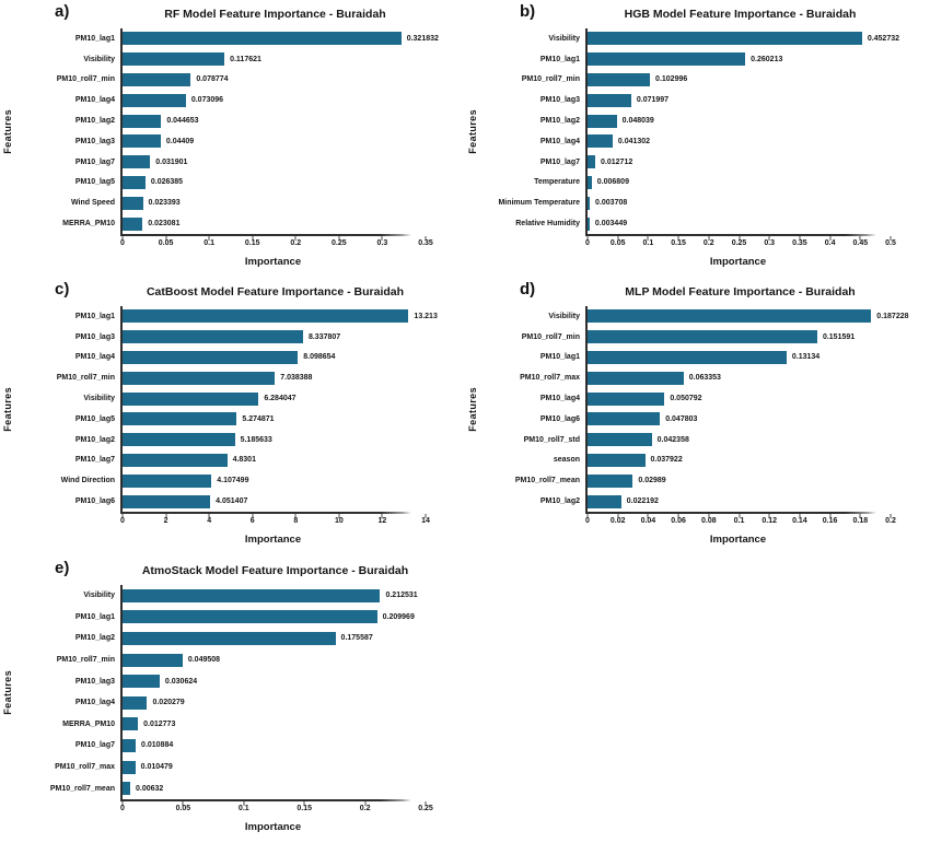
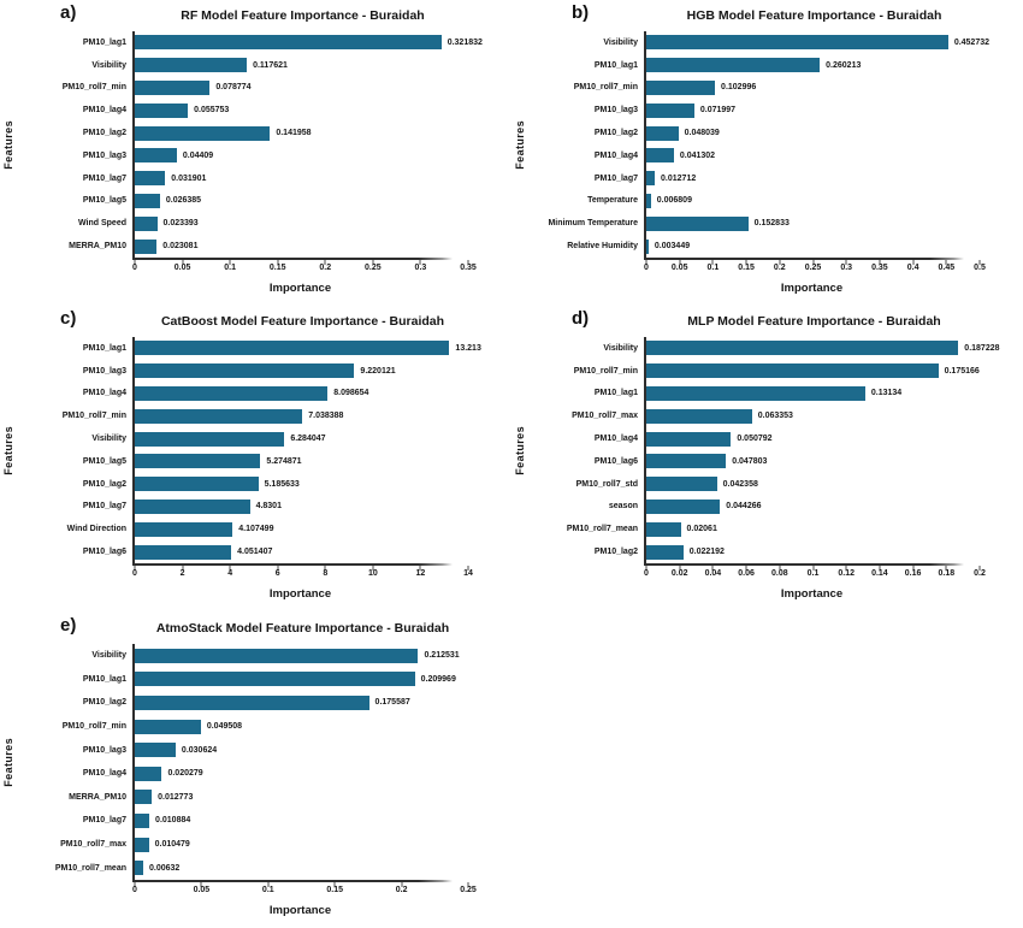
RF Model Feature Importance - Buraidah/PM10_lag4: 0.073096 -> 0.055753
RF Model Feature Importance - Buraidah/PM10_lag2: 0.044653 -> 0.141958
HGB Model Feature Importance - Buraidah/Minimum Temperature: 0.003708 -> 0.152833
CatBoost Model Feature Importance - Buraidah/PM10_lag3: 8.337807 -> 9.220121
MLP Model Feature Importance - Buraidah/PM10_roll7_min: 0.151591 -> 0.175166
MLP Model Feature Importance - Buraidah/season: 0.037922 -> 0.044266
MLP Model Feature Importance - Buraidah/PM10_roll7_mean: 0.02989 -> 0.02061
